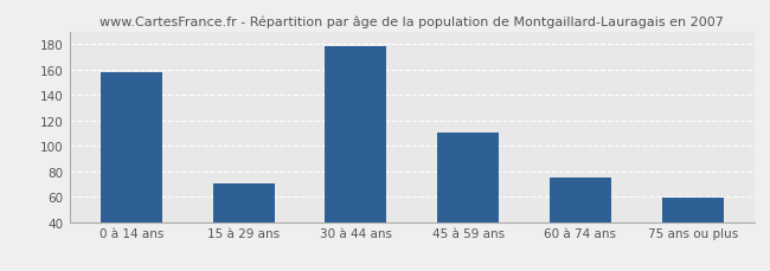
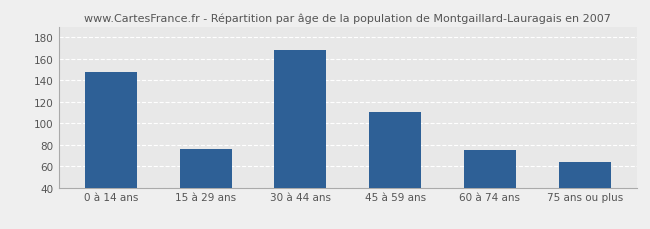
0 à 14 ans: 158 -> 148
15 à 29 ans: 70 -> 76
30 à 44 ans: 178 -> 168
75 ans ou plus: 59 -> 64
